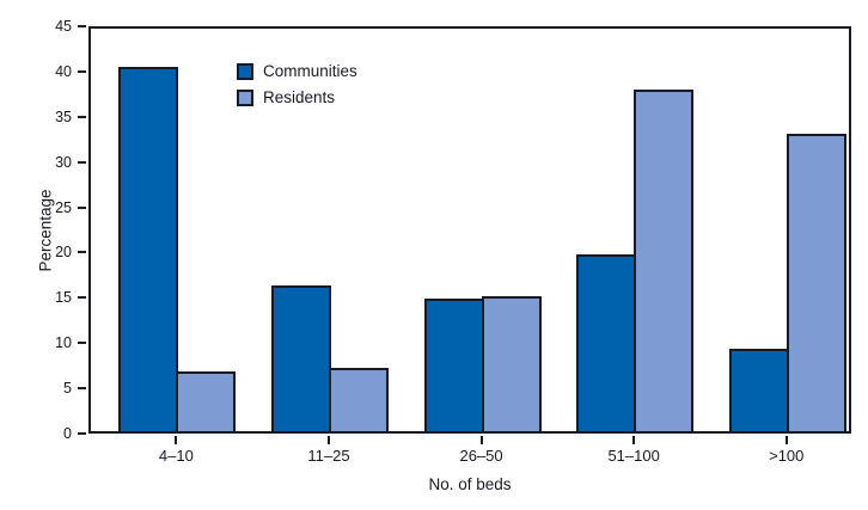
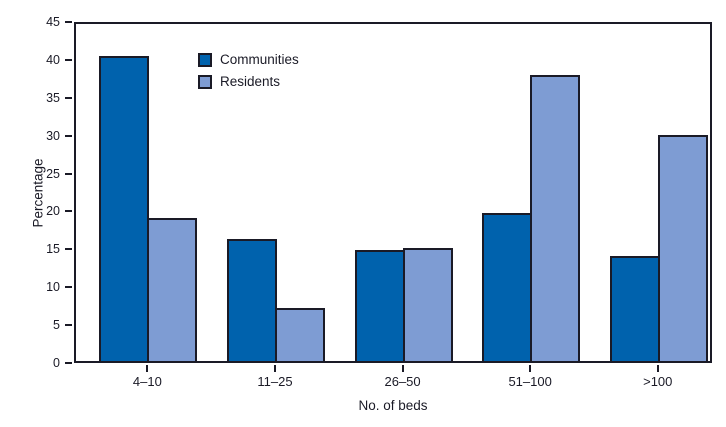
Residents/4–10: 7 -> 19
Communities/>100: 9 -> 14
Residents/>100: 33 -> 30
